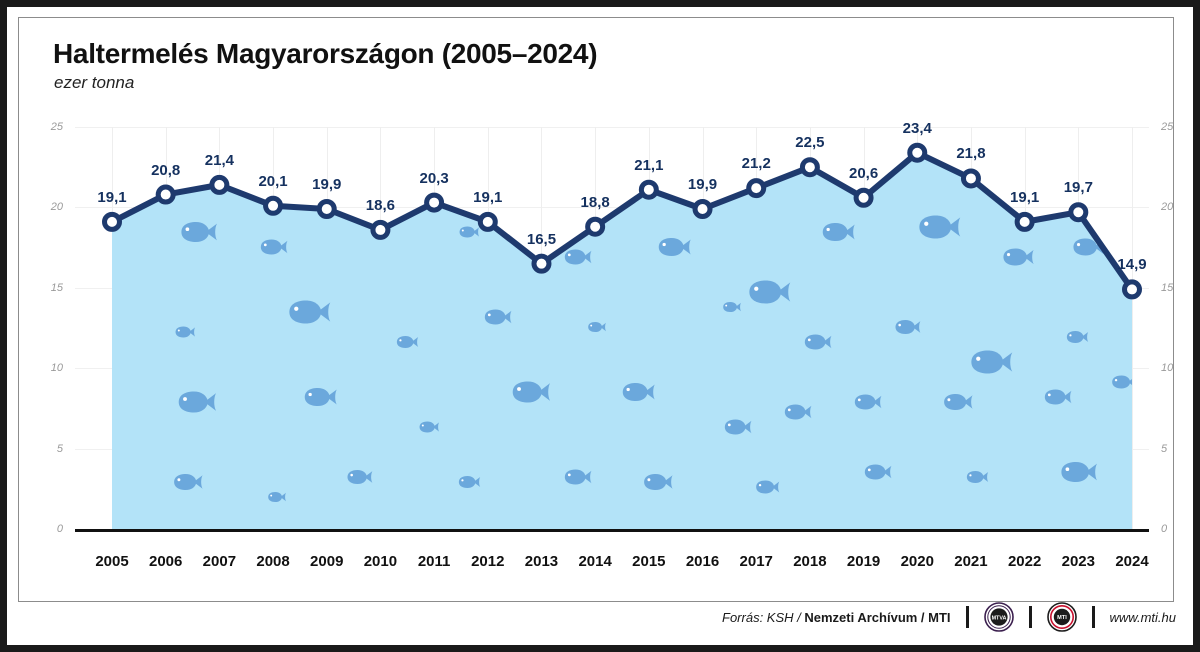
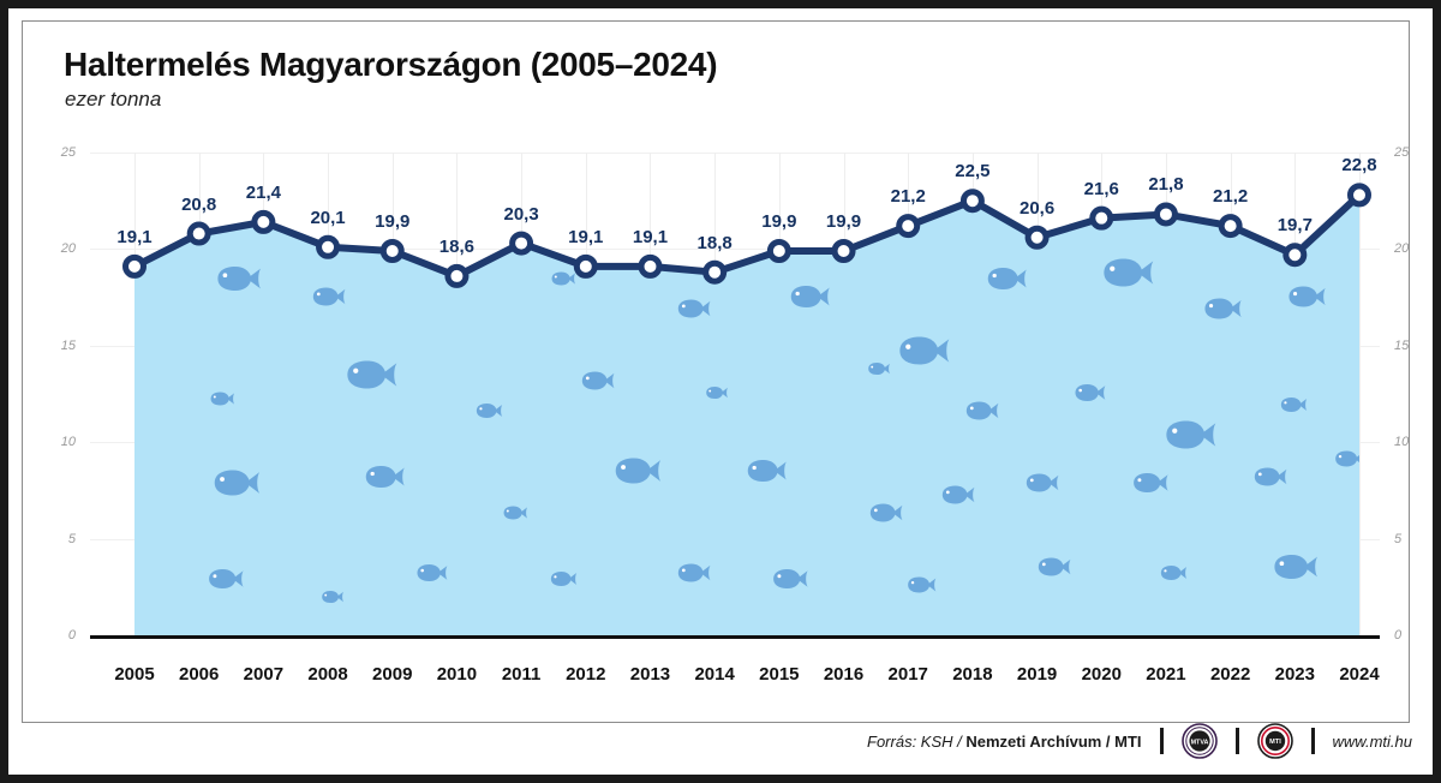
2013: 16,5 -> 19,1
2015: 21,1 -> 19,9
2020: 23,4 -> 21,6
2022: 19,1 -> 21,2
2024: 14,9 -> 22,8
